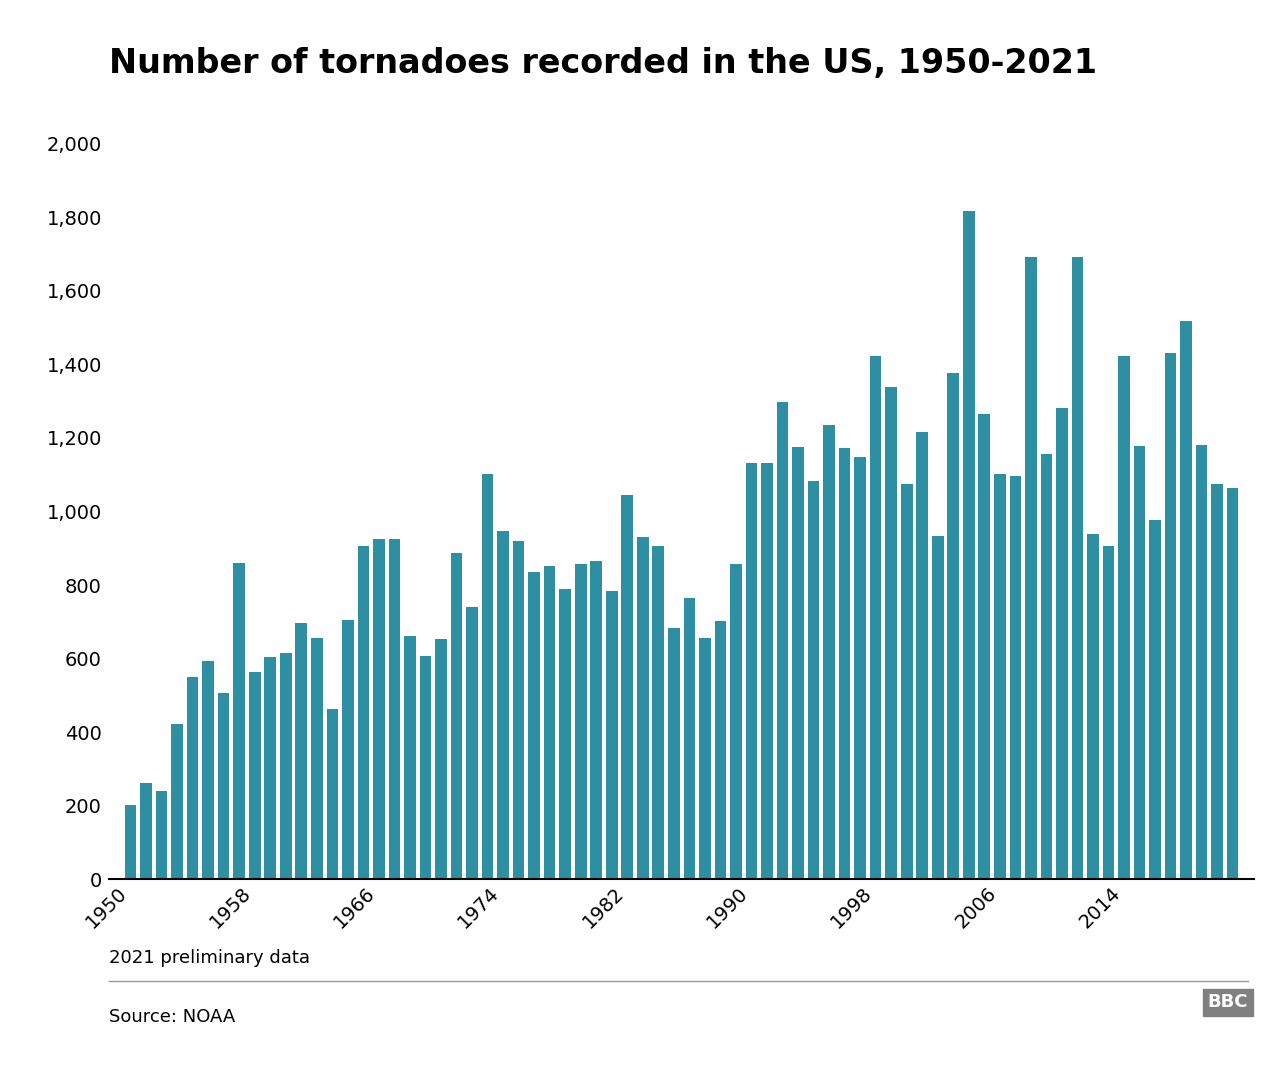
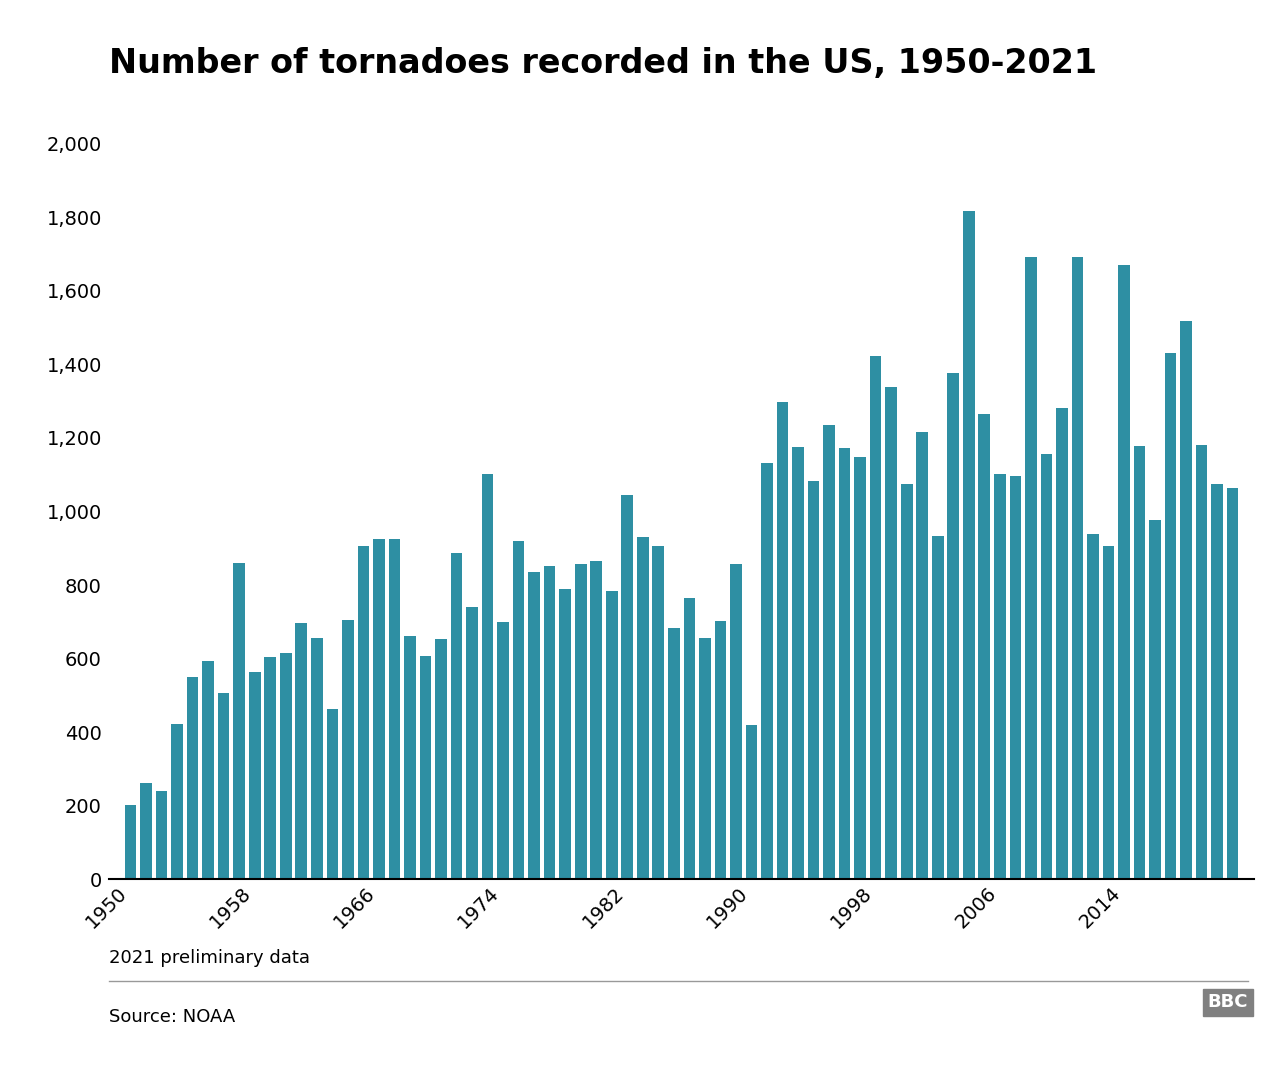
1974: 947 -> 700
1990: 1,133 -> 420
2014: 1,424 -> 1,670
